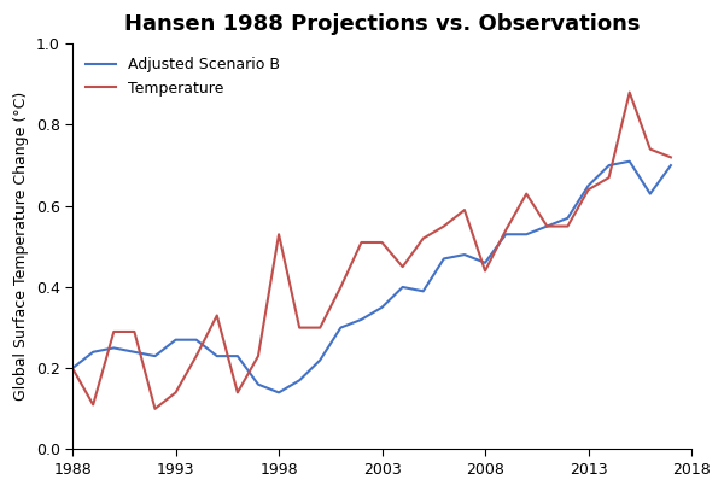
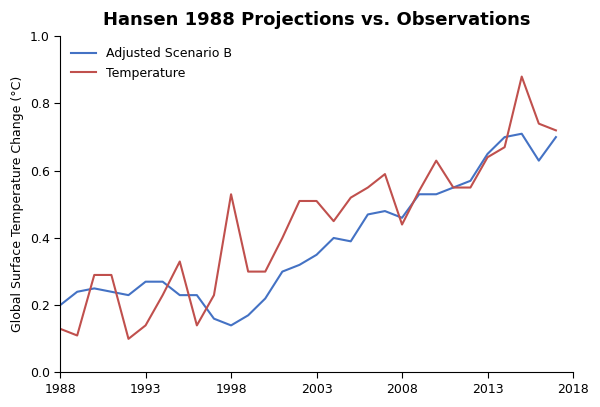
Temperature/1988: 0.20 -> 0.13
